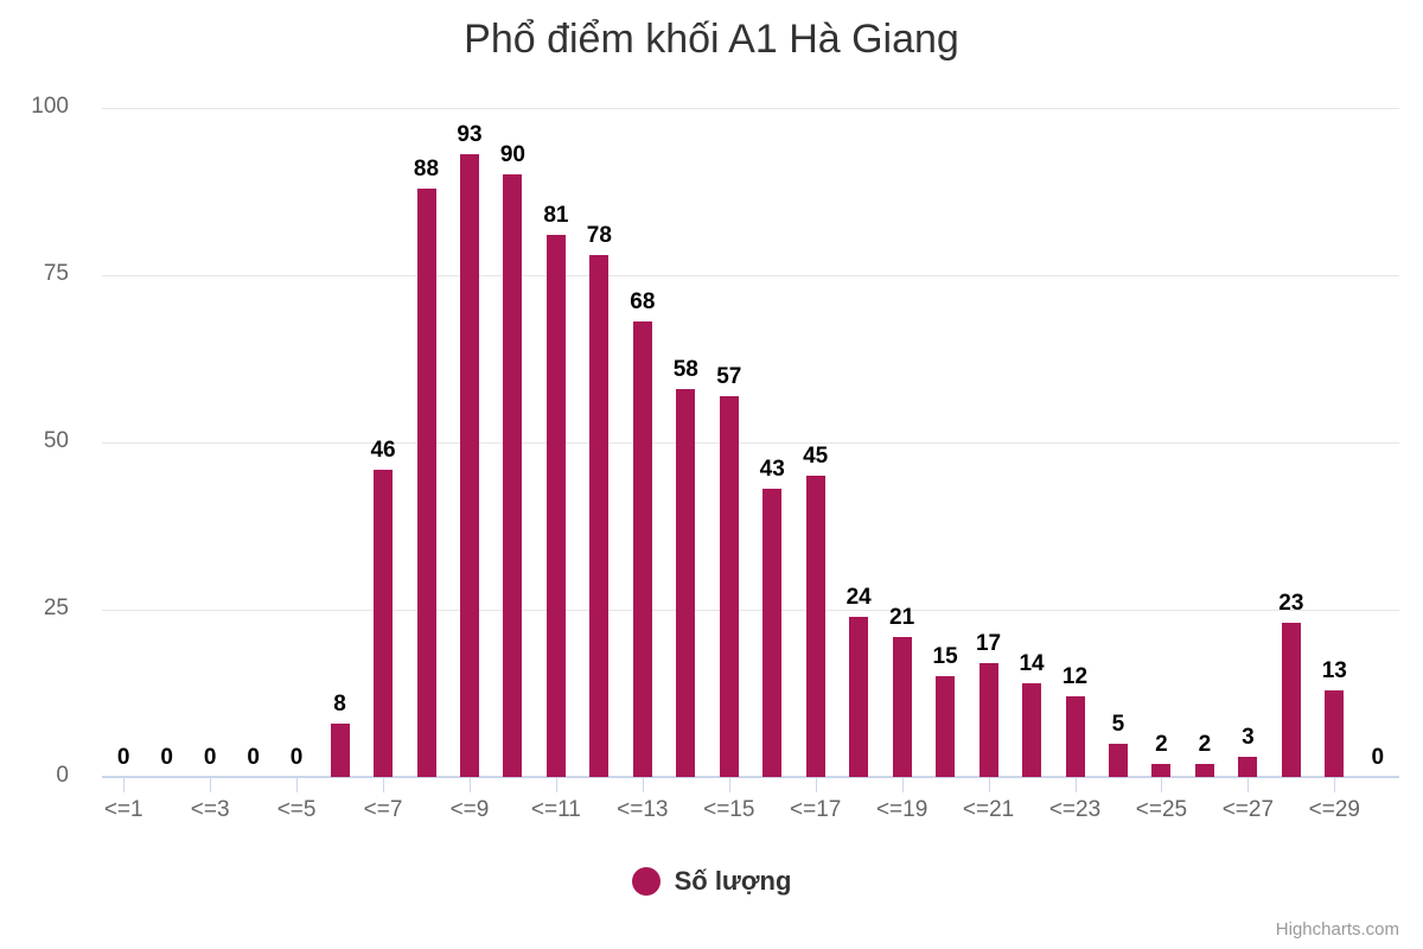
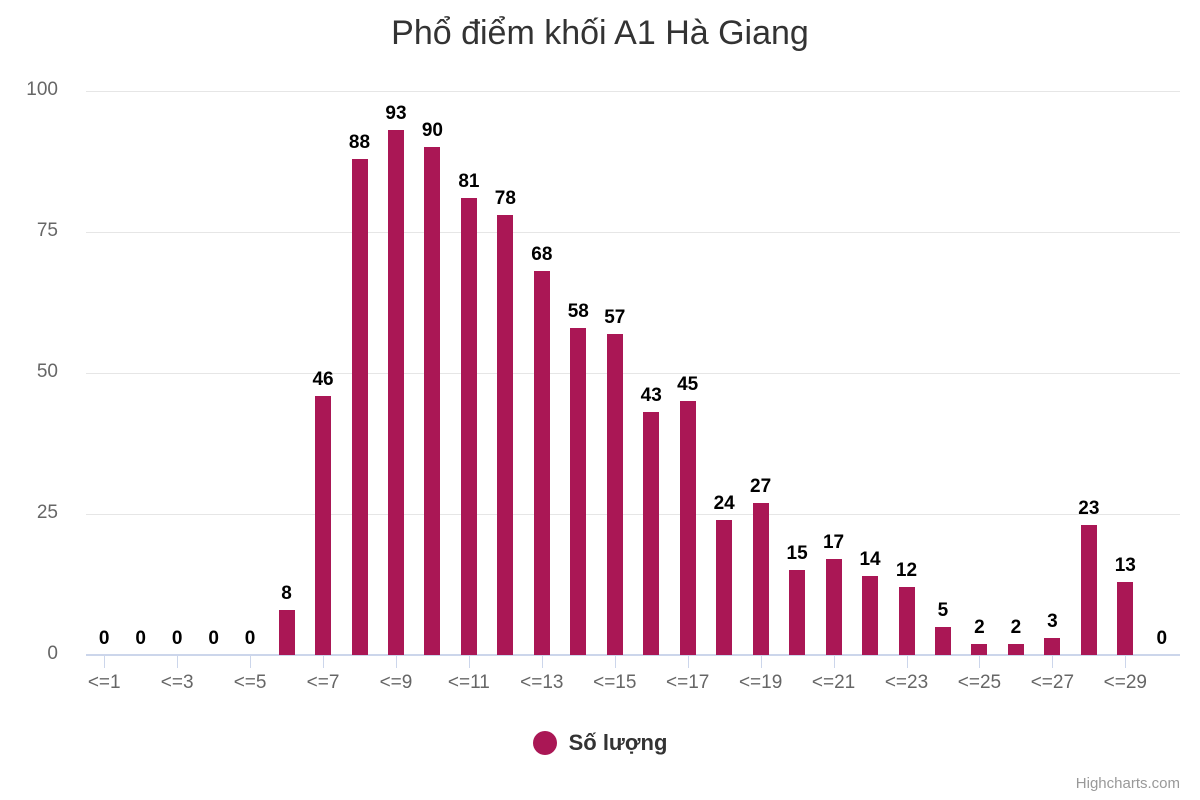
<=19: 21 -> 27
